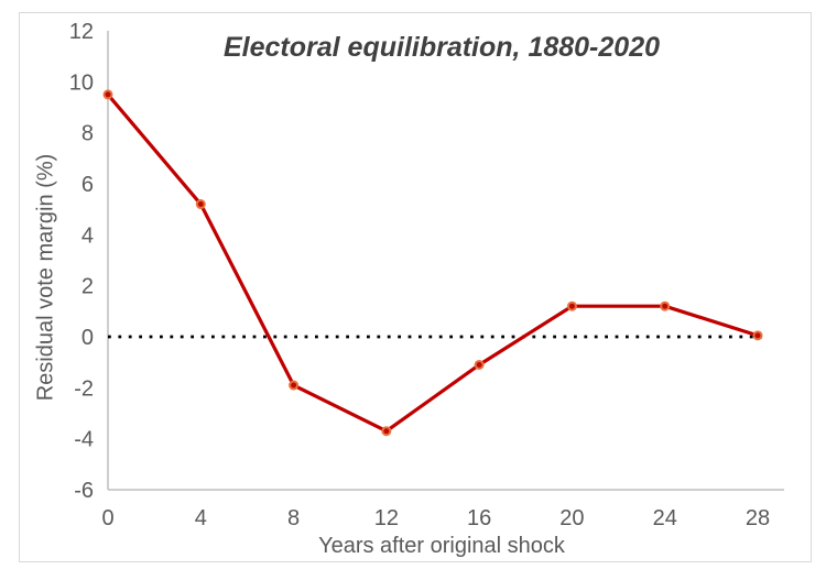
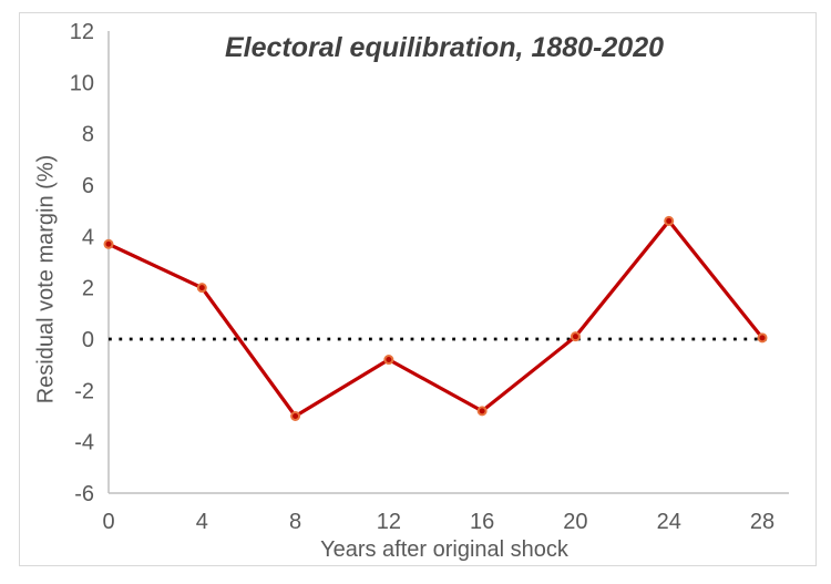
0: 9.5 -> 3.7
4: 5.2 -> 2.0
8: -1.9 -> -3.0
12: -3.7 -> -0.8
16: -1.1 -> -2.8
20: 1.2 -> 0.1
24: 1.2 -> 4.6
